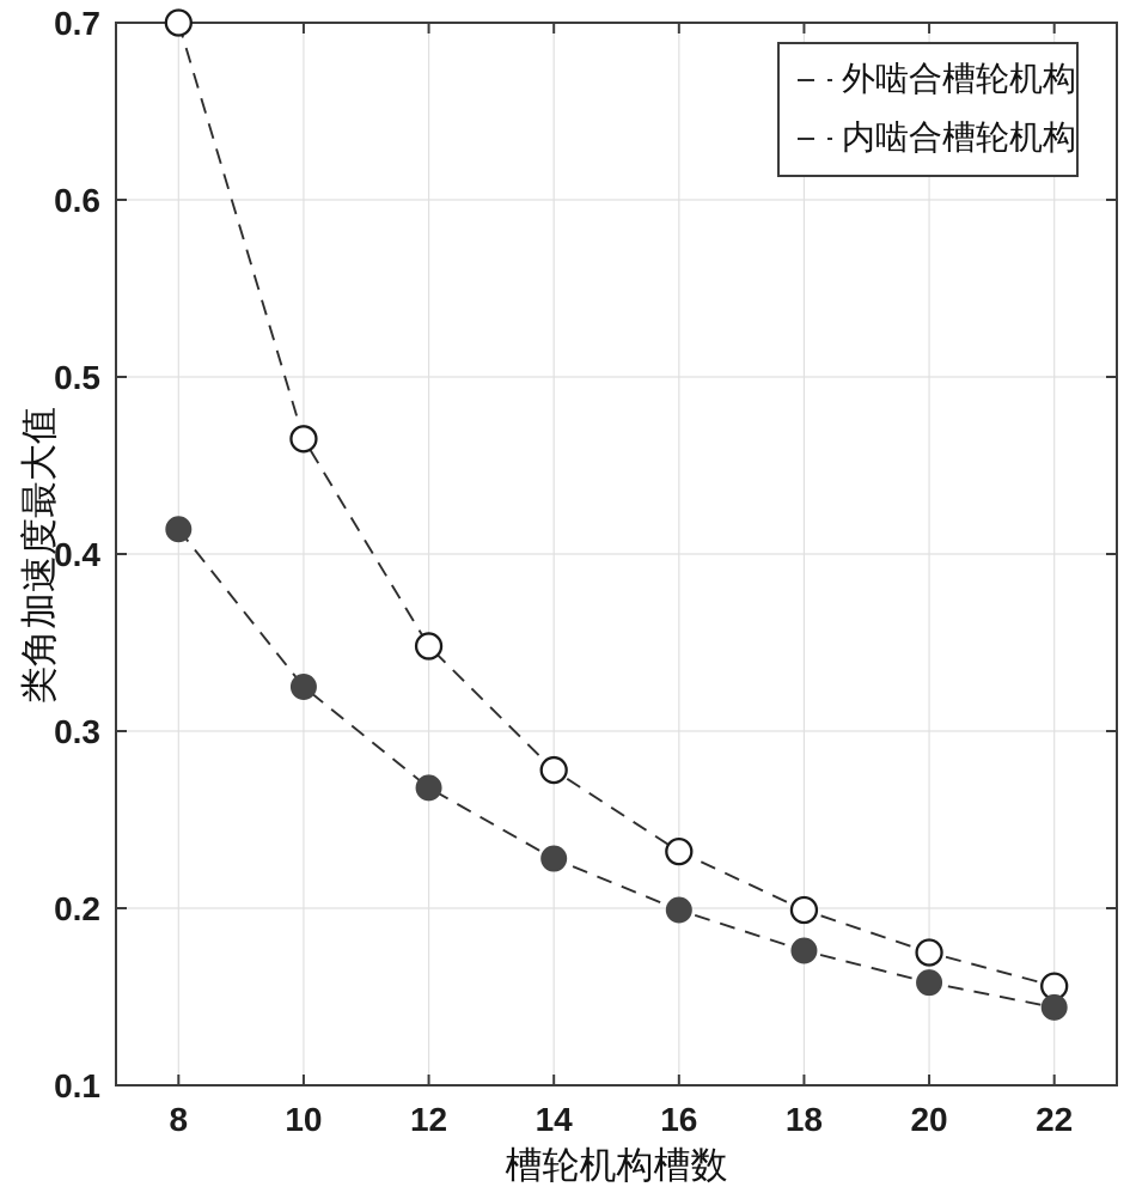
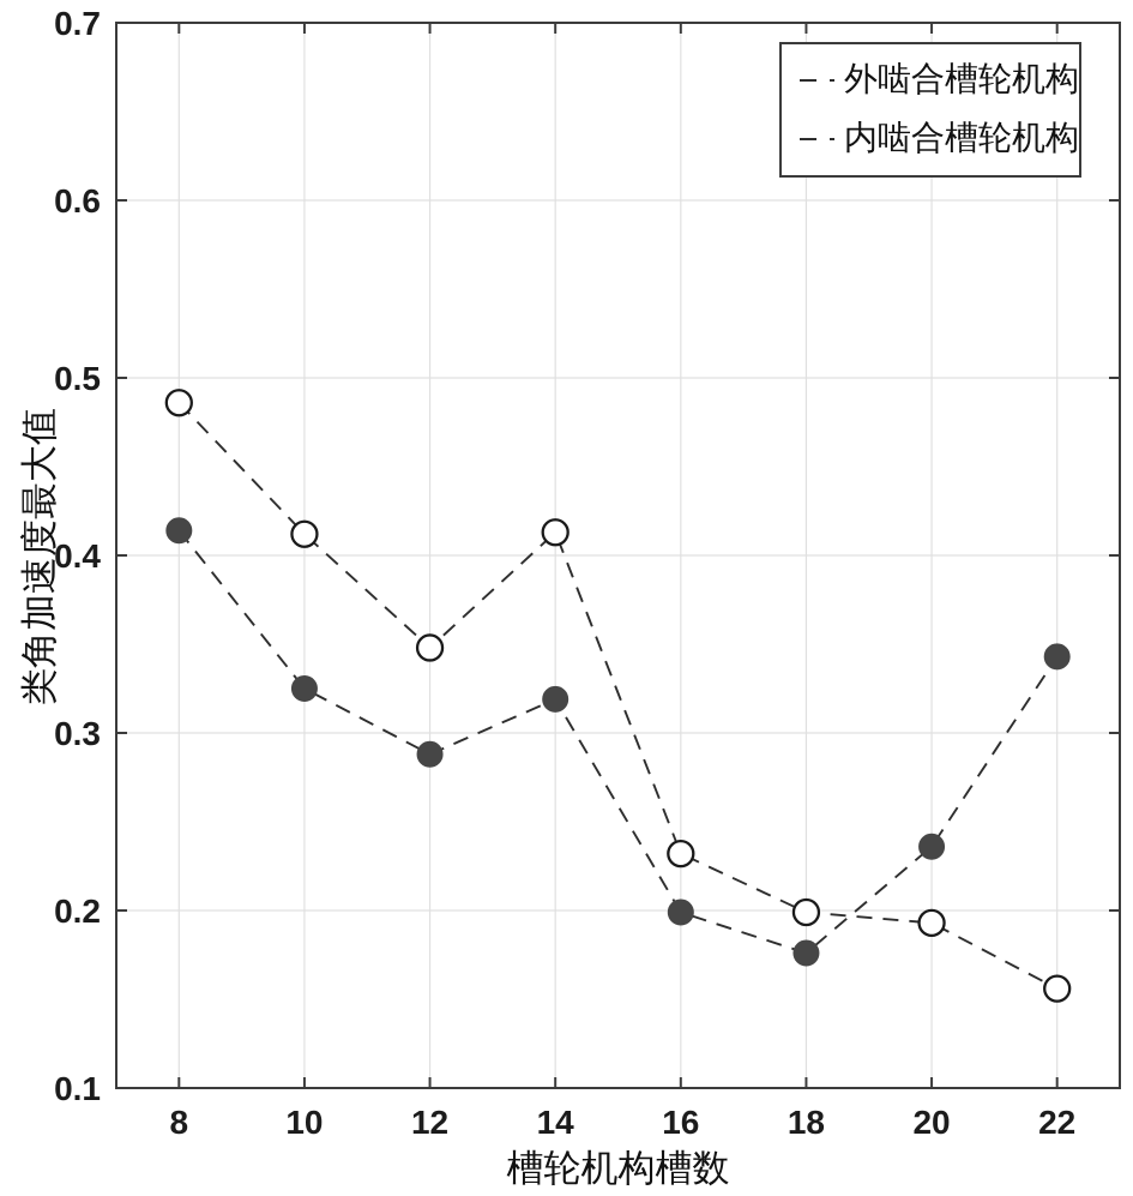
外啮合槽轮机构/8: 0.700 -> 0.486
外啮合槽轮机构/10: 0.465 -> 0.412
内啮合槽轮机构/12: 0.268 -> 0.288
外啮合槽轮机构/14: 0.278 -> 0.413
内啮合槽轮机构/14: 0.228 -> 0.319
外啮合槽轮机构/20: 0.175 -> 0.193
内啮合槽轮机构/20: 0.158 -> 0.236
内啮合槽轮机构/22: 0.144 -> 0.343
